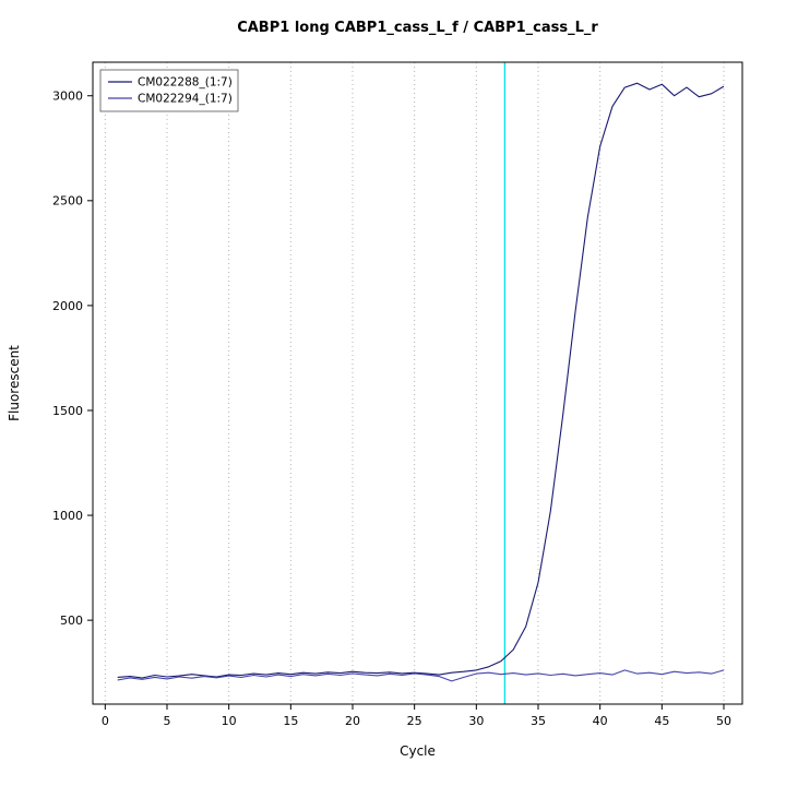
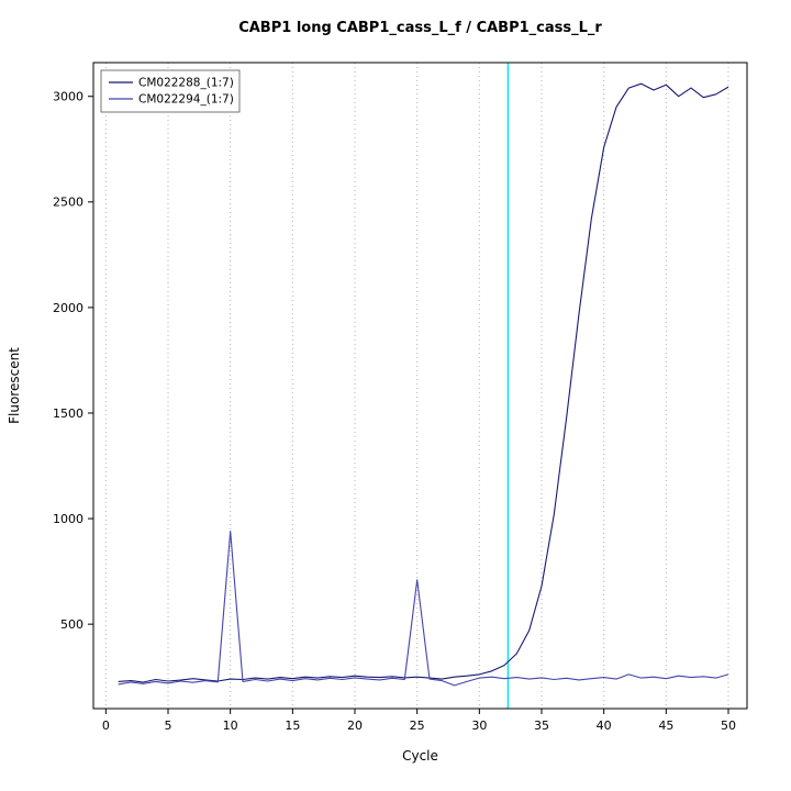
CM022294_(1:7)/10: 240 -> 940
CM022294_(1:7)/25: 250 -> 710
